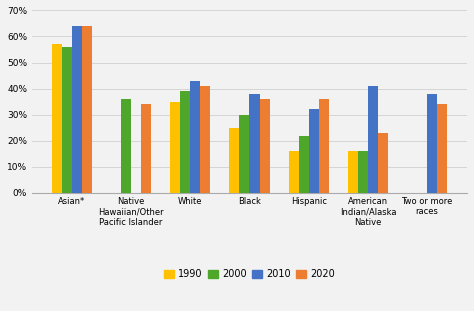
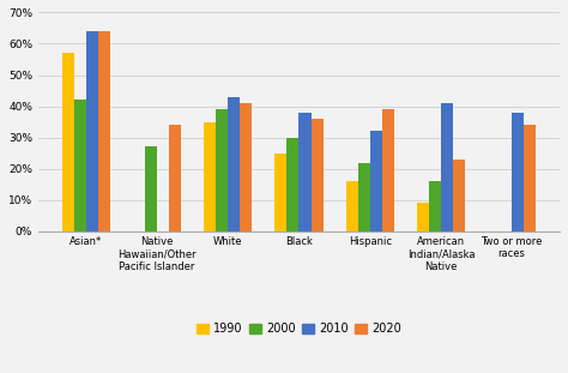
2000/Asian*: 56% -> 42%
2000/Native Hawaiian/Other Pacific Islander: 36% -> 27%
2020/Hispanic: 36% -> 39%
1990/American Indian/Alaska Native: 16% -> 9%
